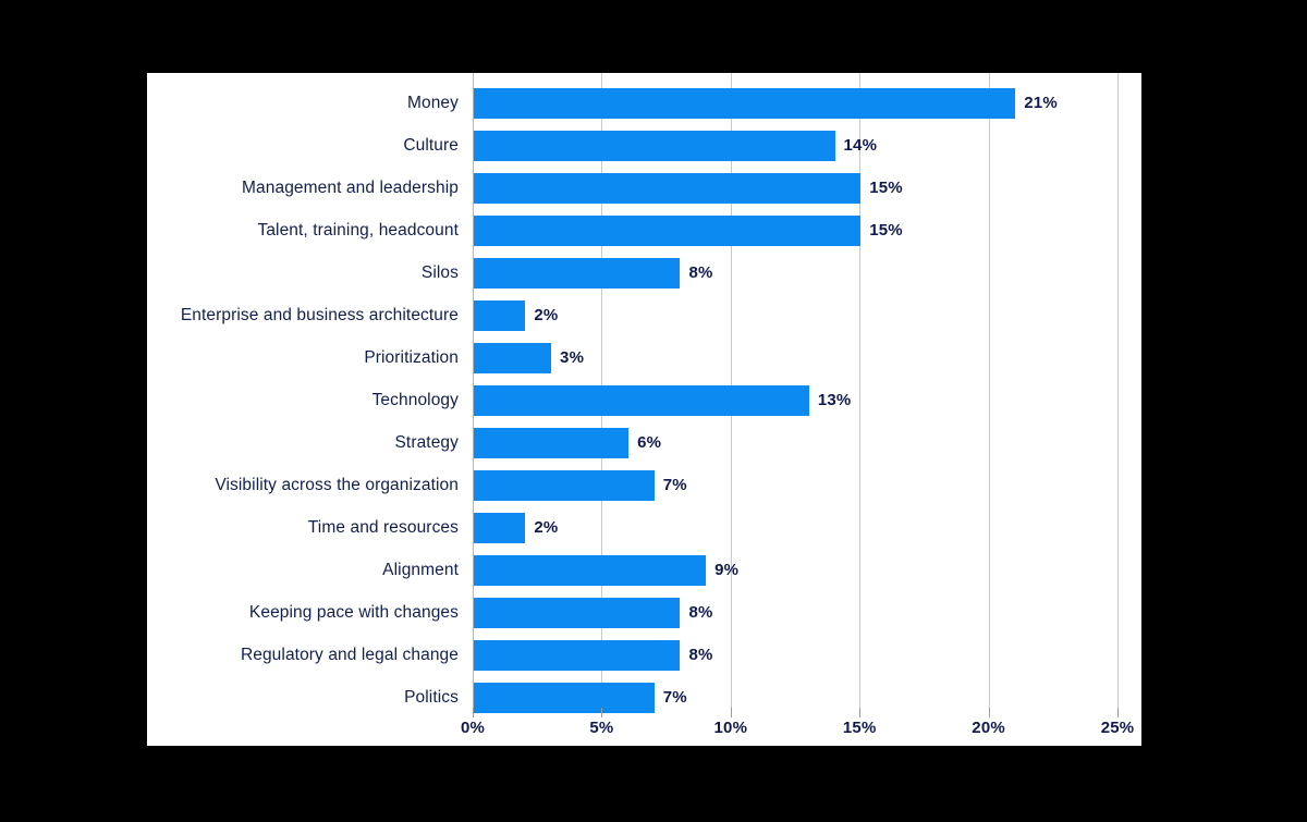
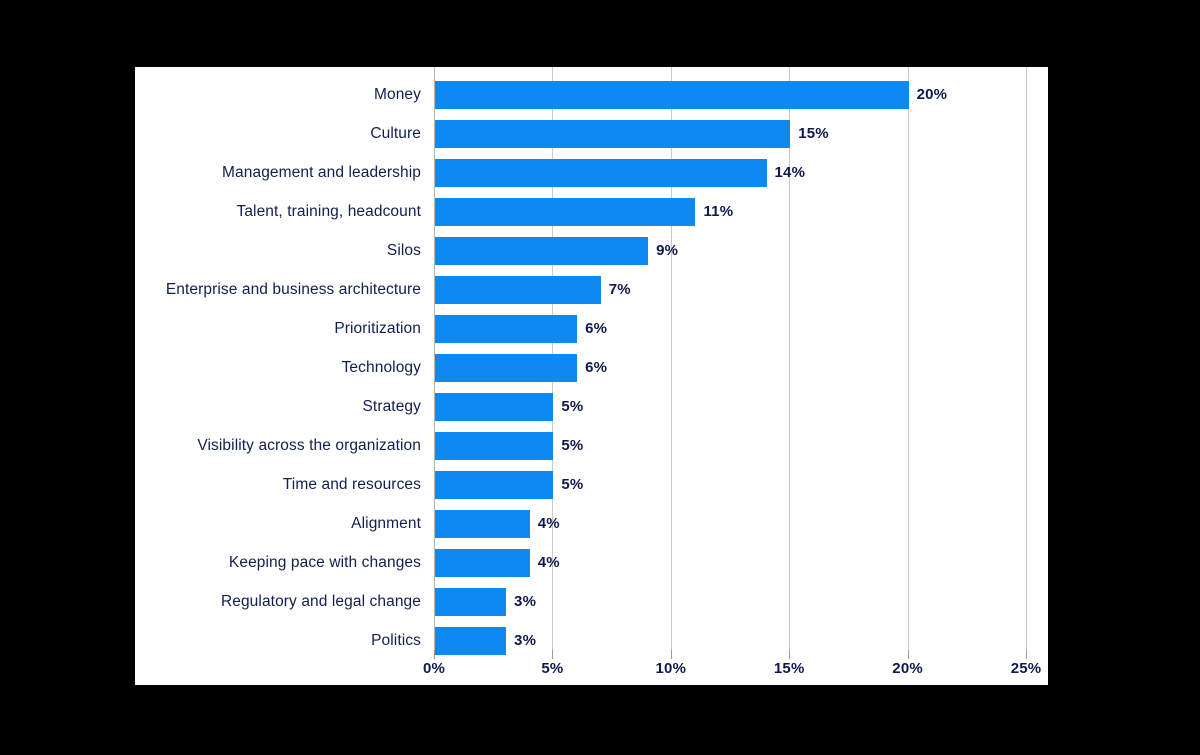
Money: 21% -> 20%
Culture: 14% -> 15%
Management and leadership: 15% -> 14%
Talent, training, headcount: 15% -> 11%
Silos: 8% -> 9%
Enterprise and business architecture: 2% -> 7%
Prioritization: 3% -> 6%
Technology: 13% -> 6%
Strategy: 6% -> 5%
Visibility across the organization: 7% -> 5%
Time and resources: 2% -> 5%
Alignment: 9% -> 4%
Keeping pace with changes: 8% -> 4%
Regulatory and legal change: 8% -> 3%
Politics: 7% -> 3%
